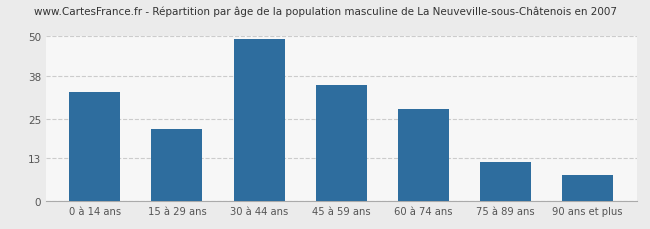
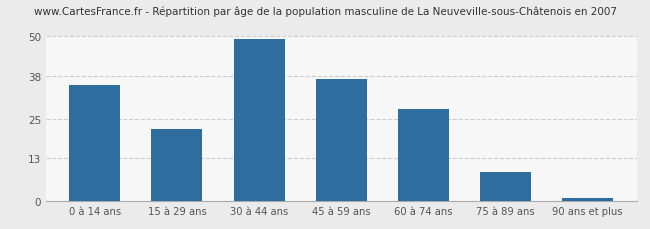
0 à 14 ans: 33 -> 35
45 à 59 ans: 35 -> 37
75 à 89 ans: 12 -> 9
90 ans et plus: 8 -> 1
